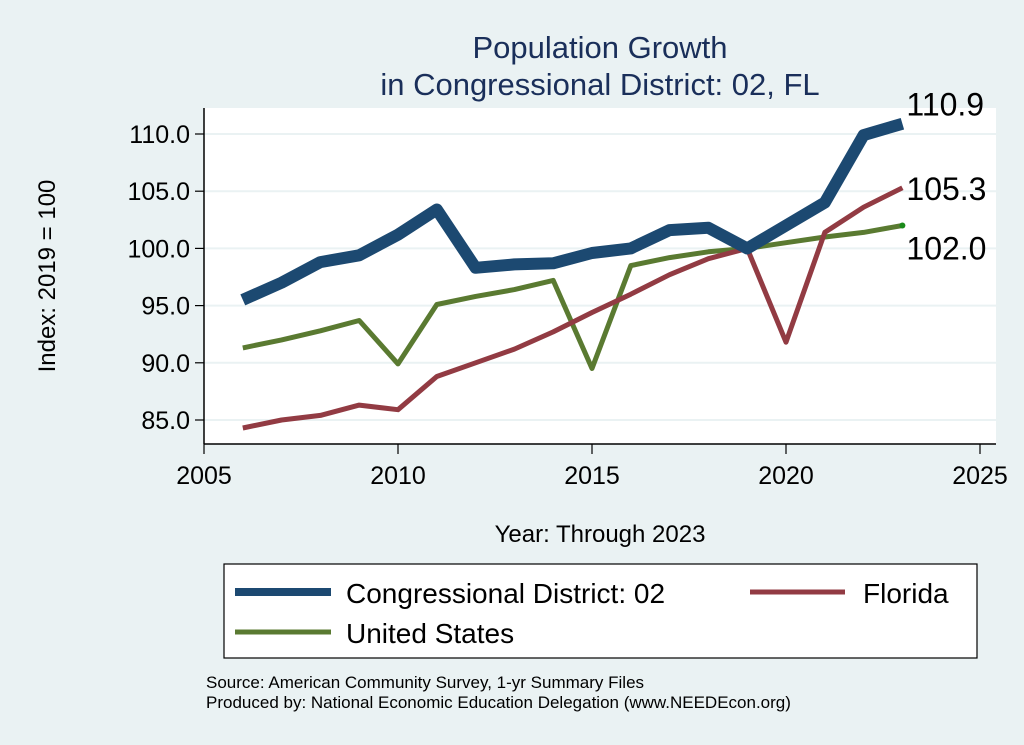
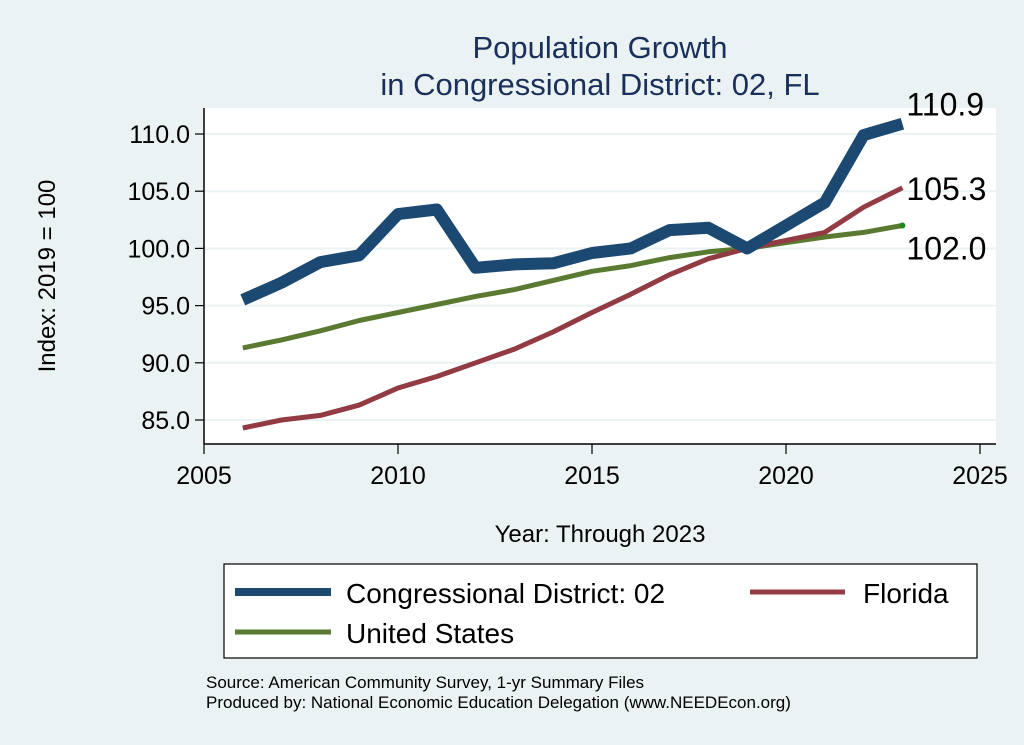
Congressional District: 02/2010: 101.2 -> 103.0
Florida/2010: 85.9 -> 87.8
United States/2010: 89.9 -> 94.4
United States/2015: 89.5 -> 98.0
Florida/2020: 91.8 -> 100.7
